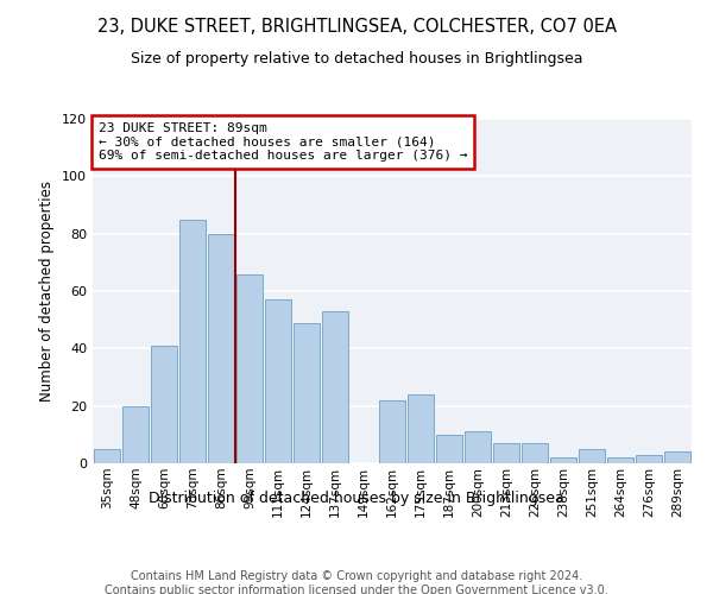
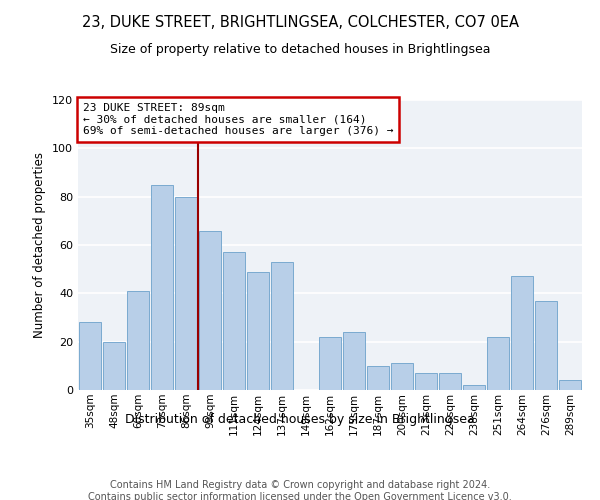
35sqm: 5 -> 28
251sqm: 5 -> 22
264sqm: 2 -> 47
276sqm: 3 -> 37
